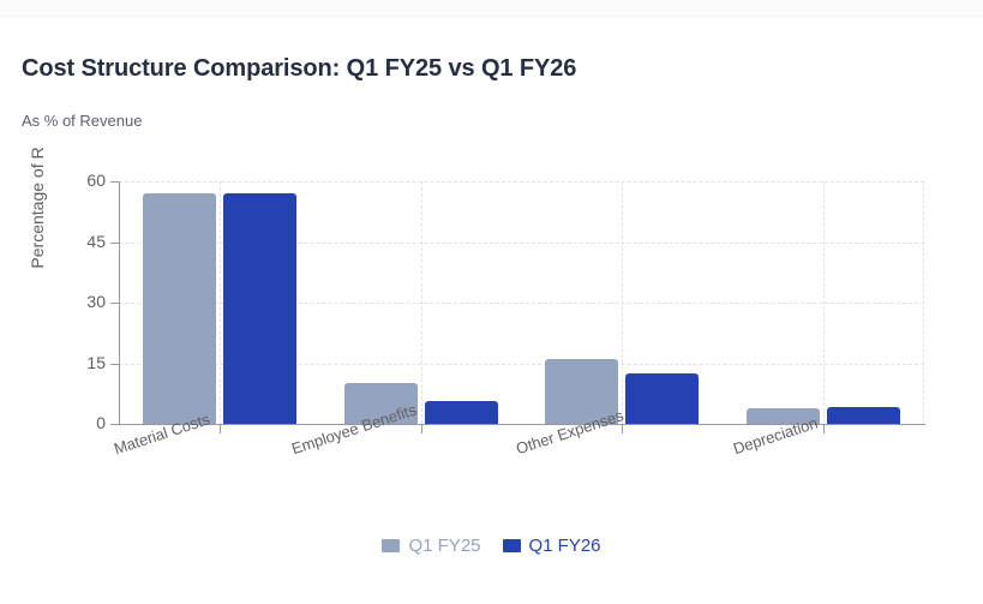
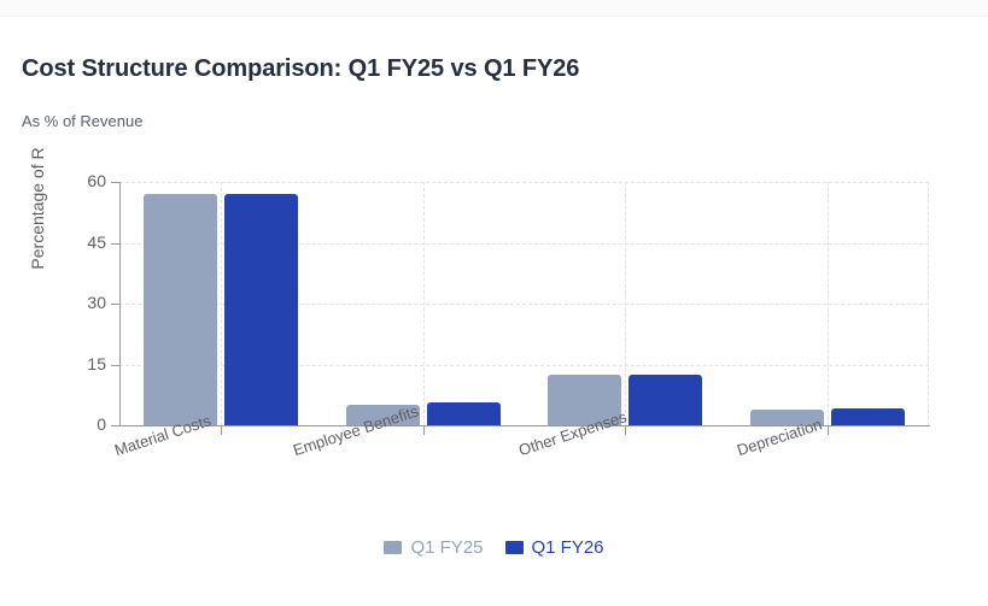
Q1 FY25/Employee Benefits: 10 -> 5
Q1 FY25/Other Expenses: 16 -> 12
